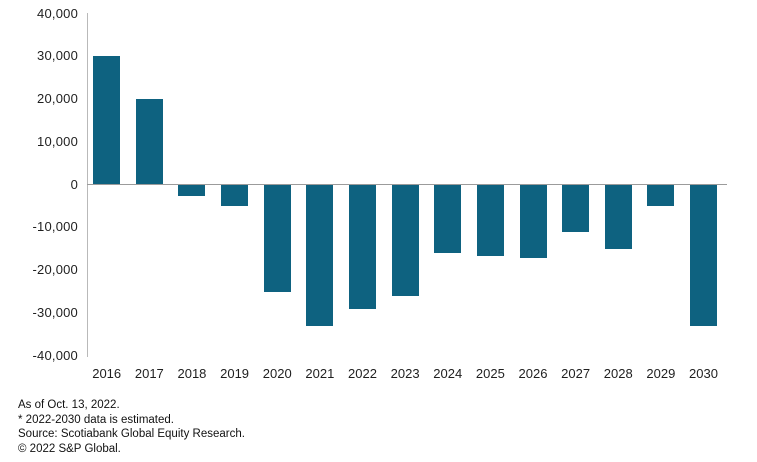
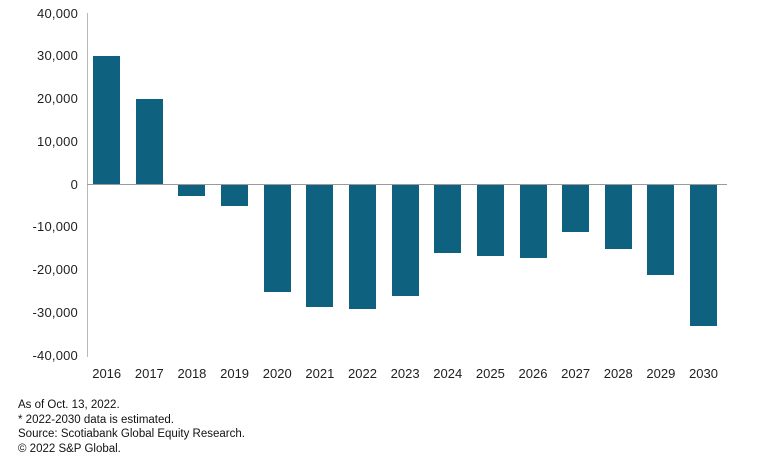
2021: -33000 -> -28000
2029: -5000 -> -21000
